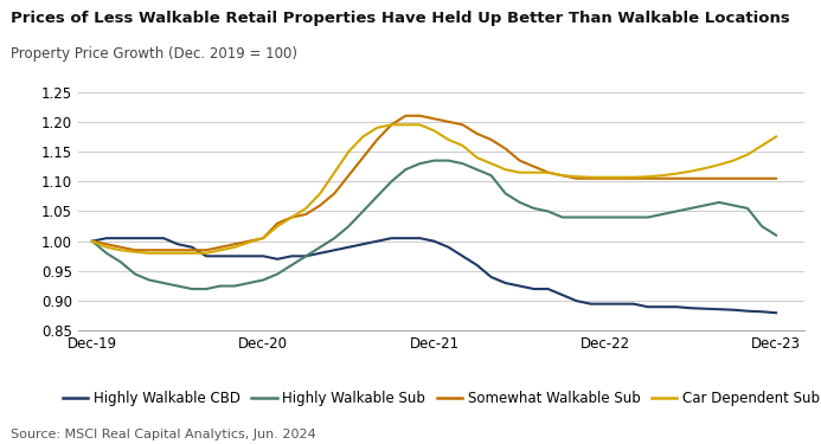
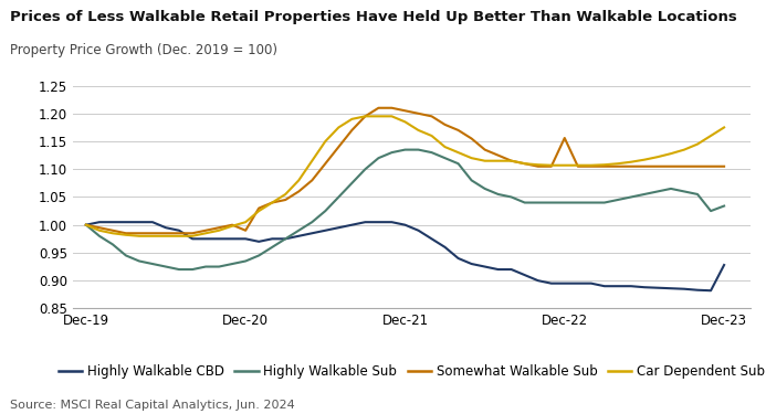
Somewhat Walkable Sub/Dec-20: 1.005 -> 0.990
Somewhat Walkable Sub/Dec-22: 1.105 -> 1.156
Highly Walkable CBD/Dec-23: 0.880 -> 0.928
Highly Walkable Sub/Dec-23: 1.010 -> 1.034
